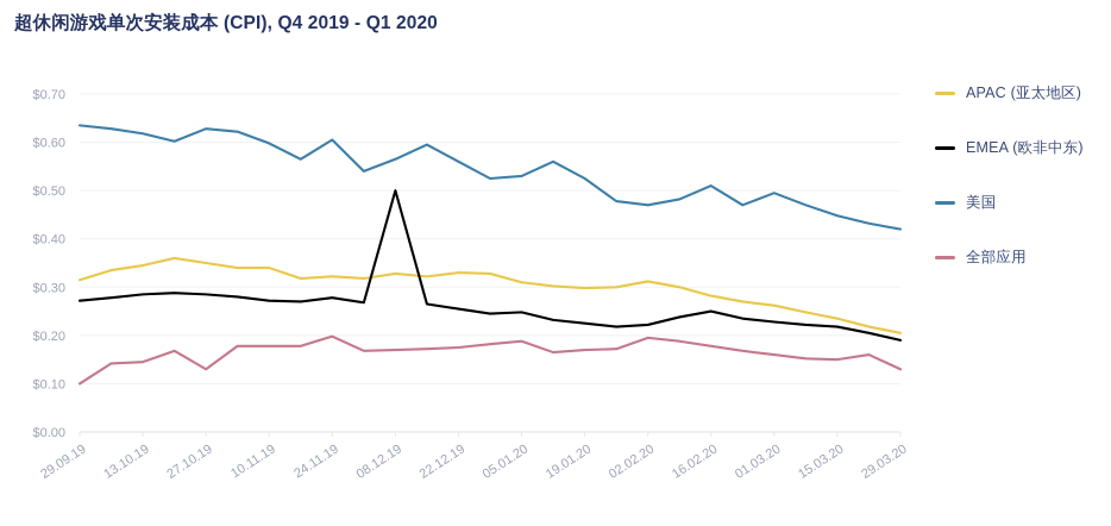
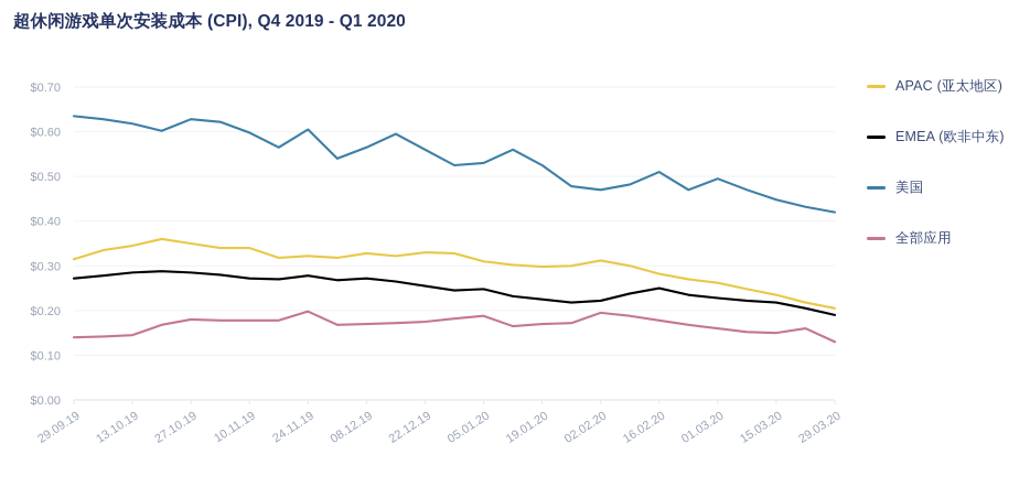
全部应用/29.09.19: $0.10 -> $0.14
全部应用/27.10.19: $0.13 -> $0.18
EMEA (欧非中东)/08.12.19: $0.50 -> $0.27
